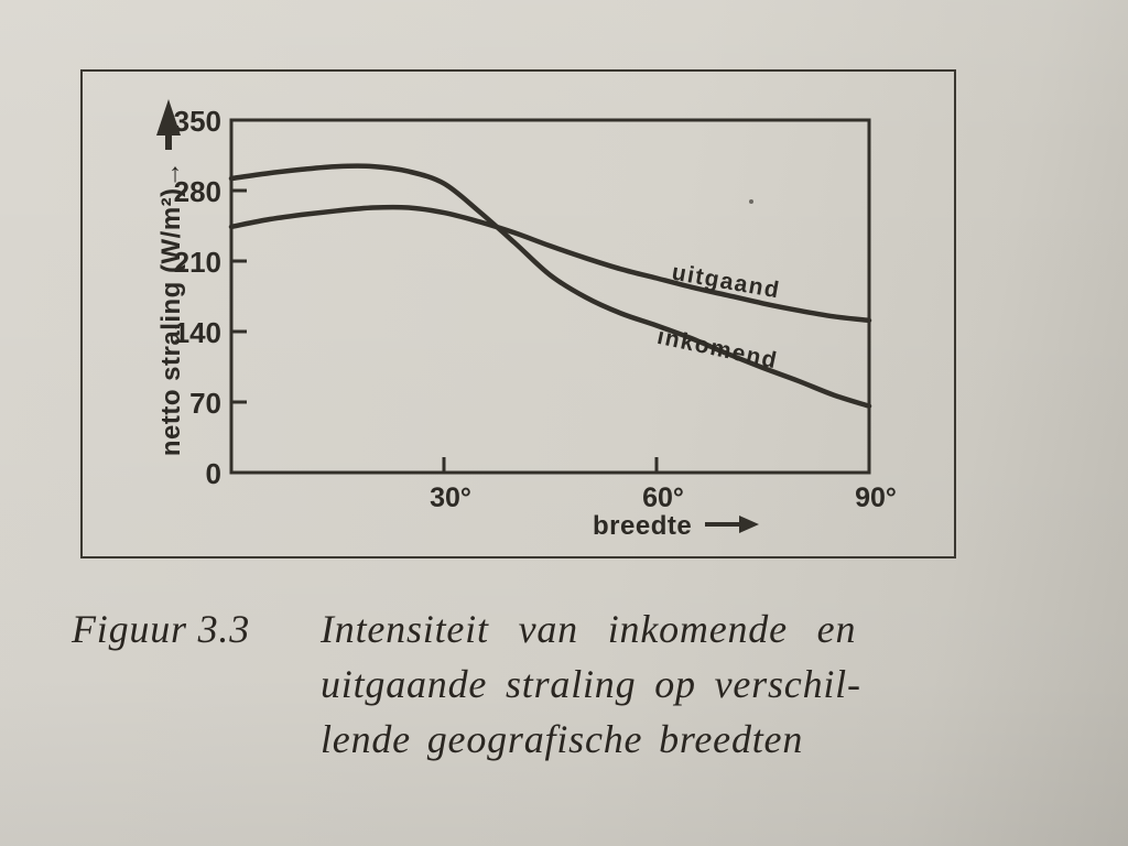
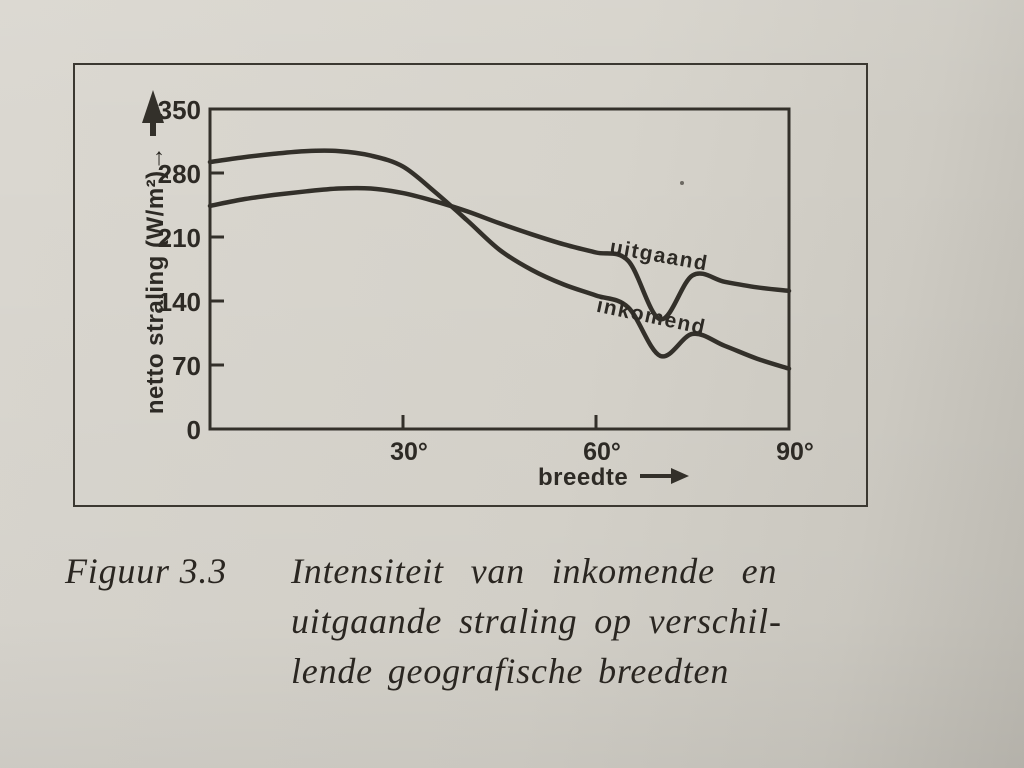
inkomend/70: 120 -> 80
uitgaand/70: 180 -> 120
